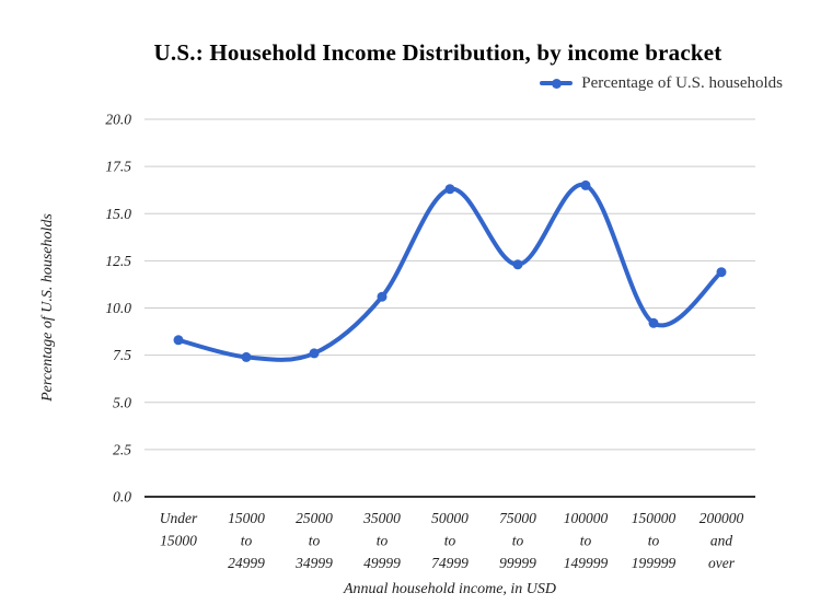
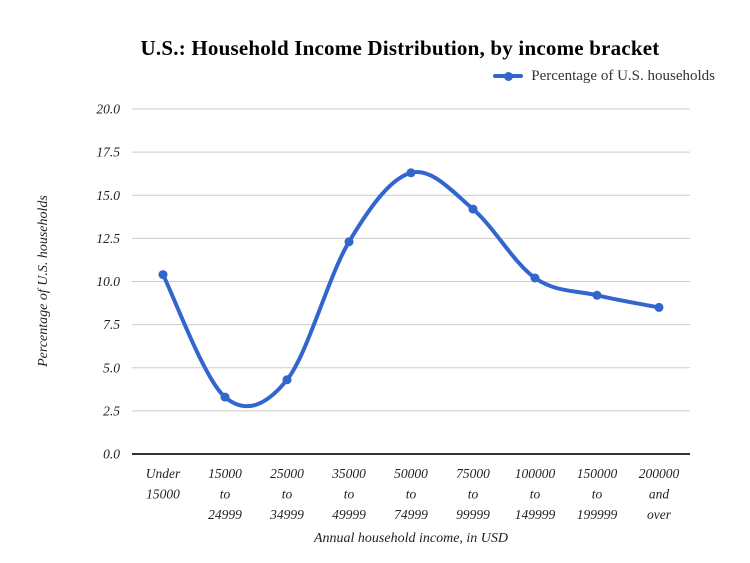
Under 15000: 8.3 -> 10.4
15000 to 24999: 7.4 -> 3.3
25000 to 34999: 7.6 -> 4.3
35000 to 49999: 10.6 -> 12.3
75000 to 99999: 12.3 -> 14.2
100000 to 149999: 16.5 -> 10.2
200000 and over: 11.9 -> 8.5
